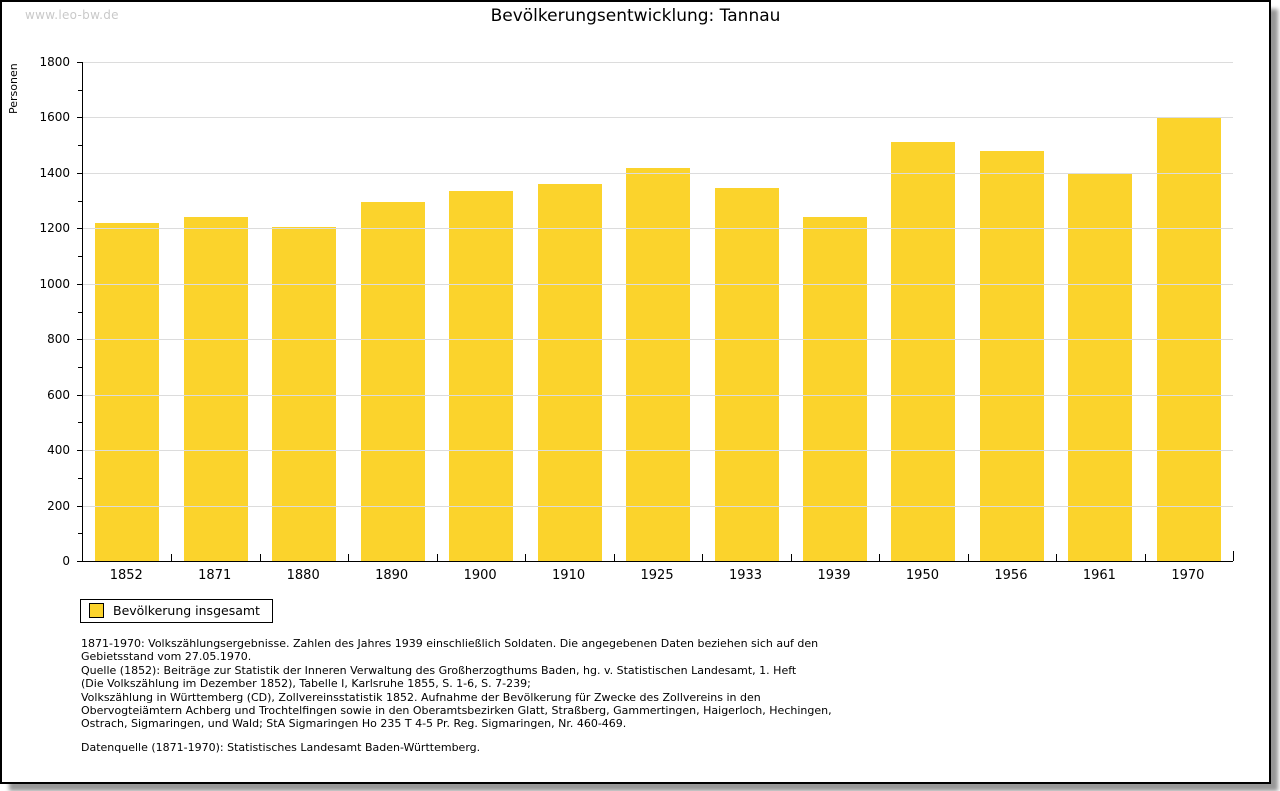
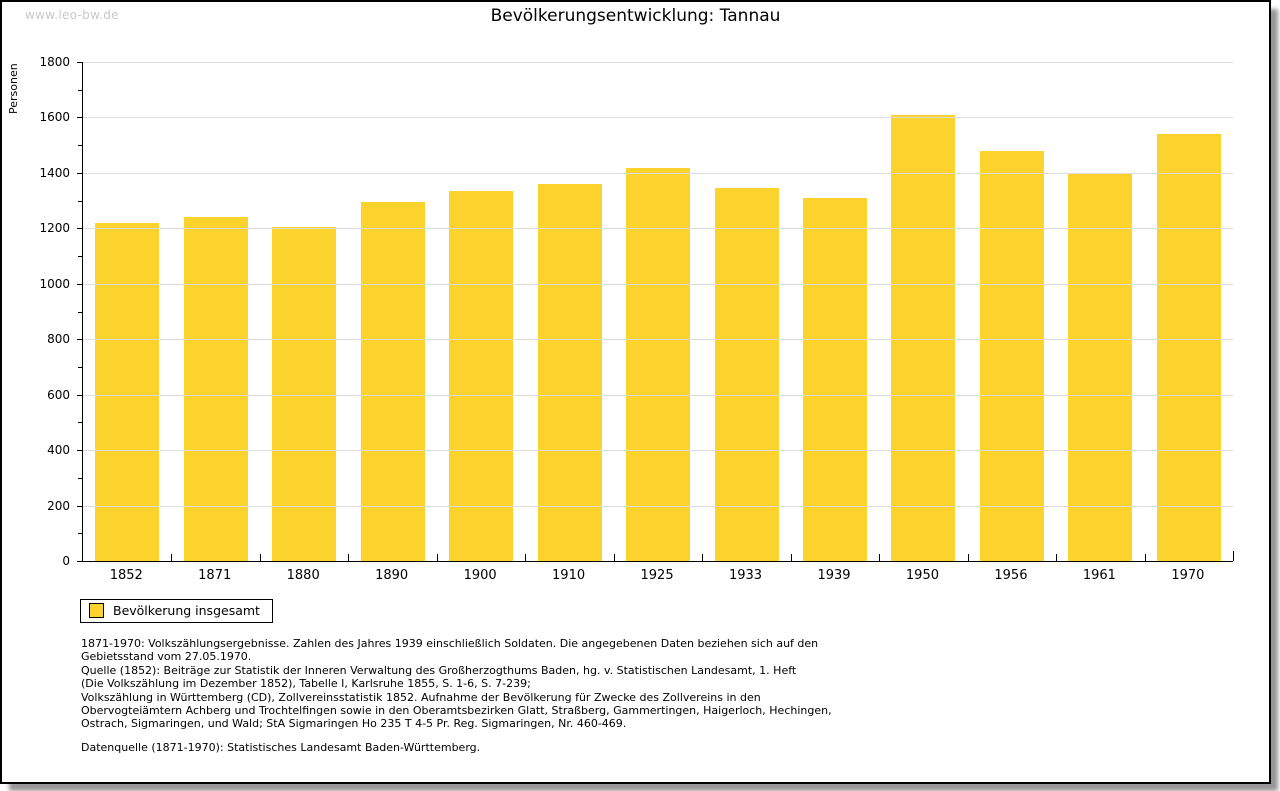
1939: 1240 -> 1310
1950: 1510 -> 1610
1970: 1600 -> 1540
